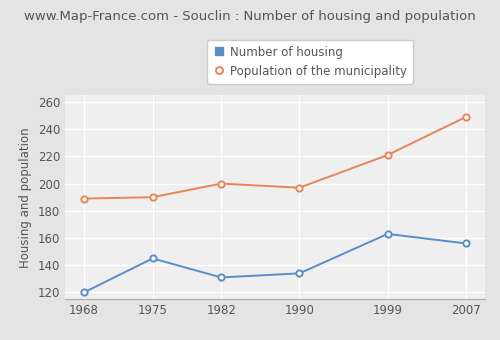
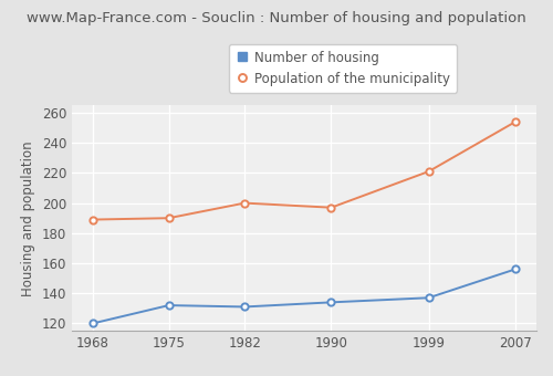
Number of housing/1975: 145 -> 132
Number of housing/1999: 163 -> 137
Population of the municipality/2007: 249 -> 254
